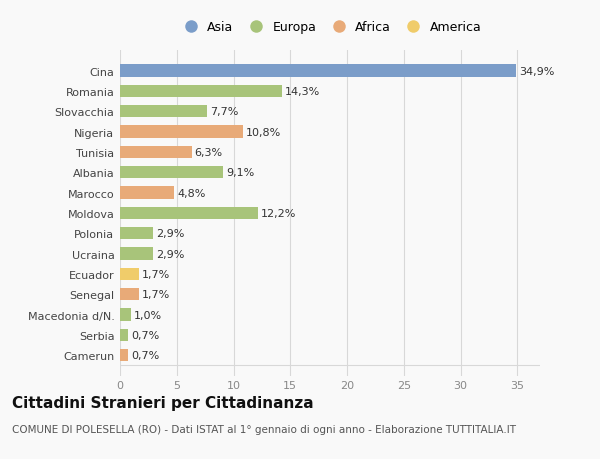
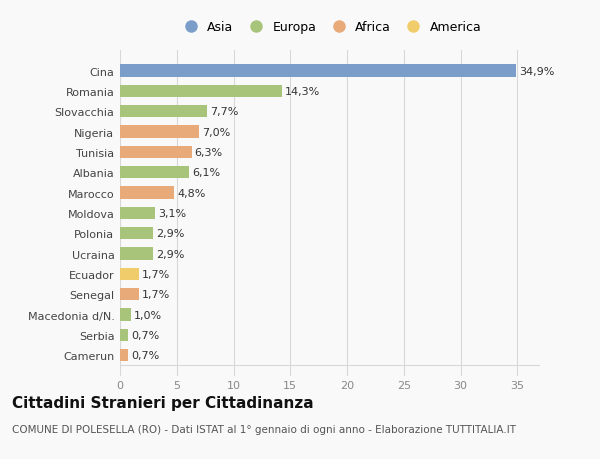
Nigeria: 10,8% -> 7,0%
Albania: 9,1% -> 6,1%
Moldova: 12,2% -> 3,1%
